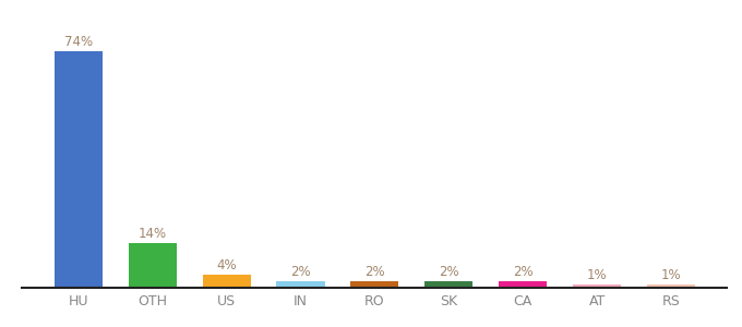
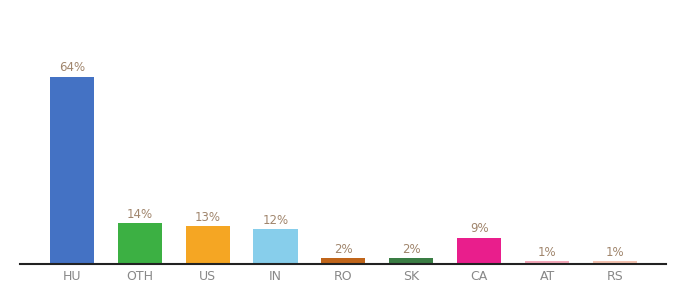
HU: 74% -> 64%
US: 4% -> 13%
IN: 2% -> 12%
CA: 2% -> 9%
